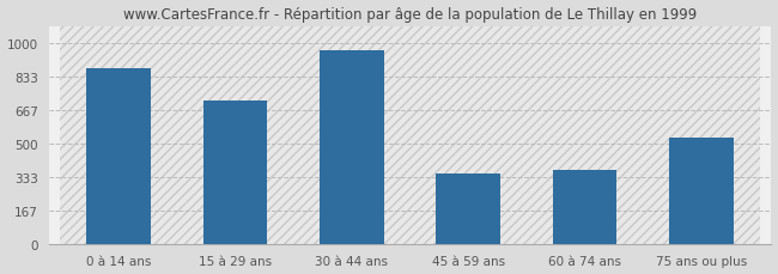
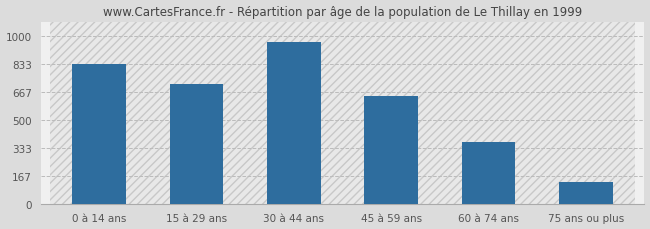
0 à 14 ans: 870 -> 830
45 à 59 ans: 350 -> 640
75 ans ou plus: 530 -> 130
